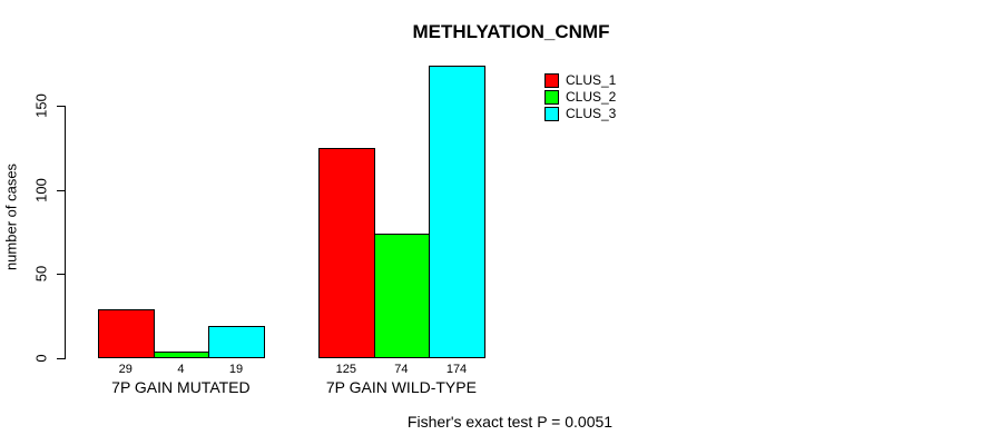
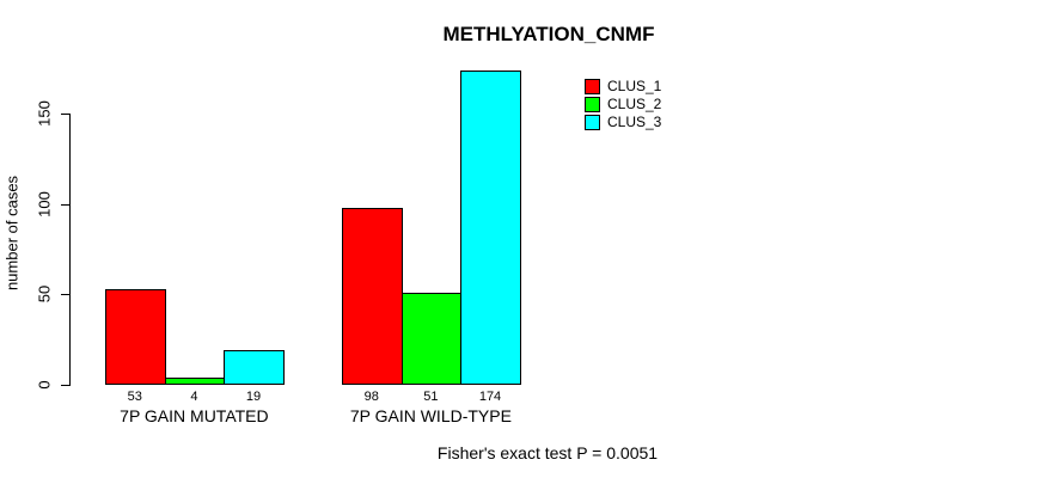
CLUS_1/7P GAIN MUTATED: 29 -> 53
CLUS_1/7P GAIN WILD-TYPE: 125 -> 98
CLUS_2/7P GAIN WILD-TYPE: 74 -> 51
